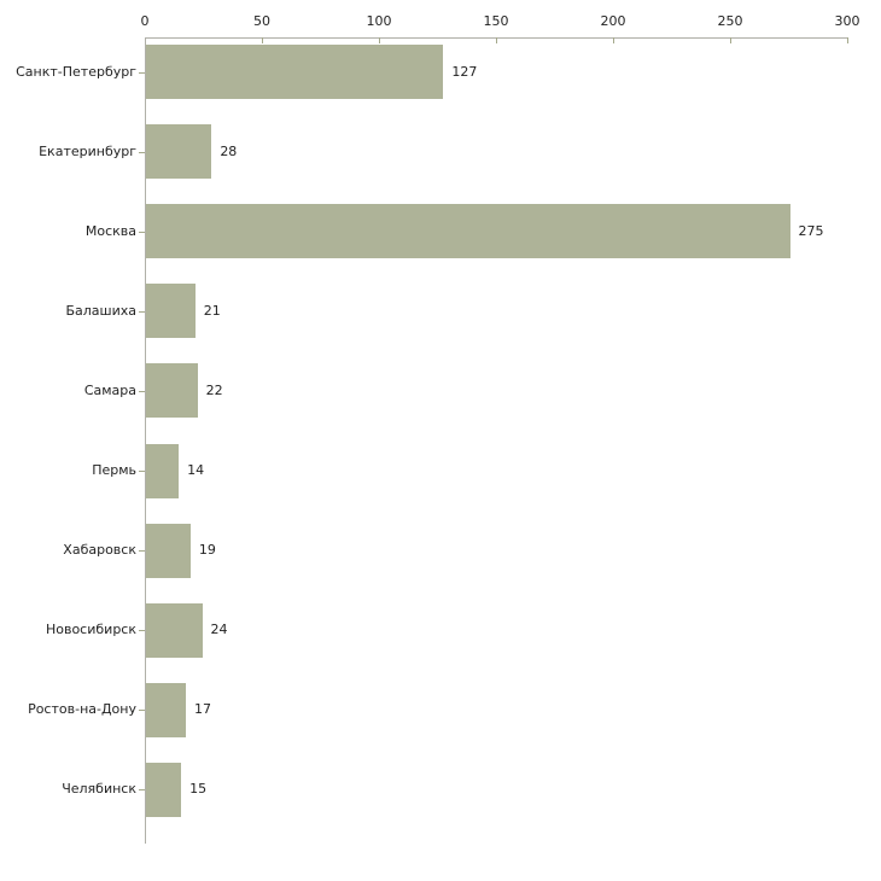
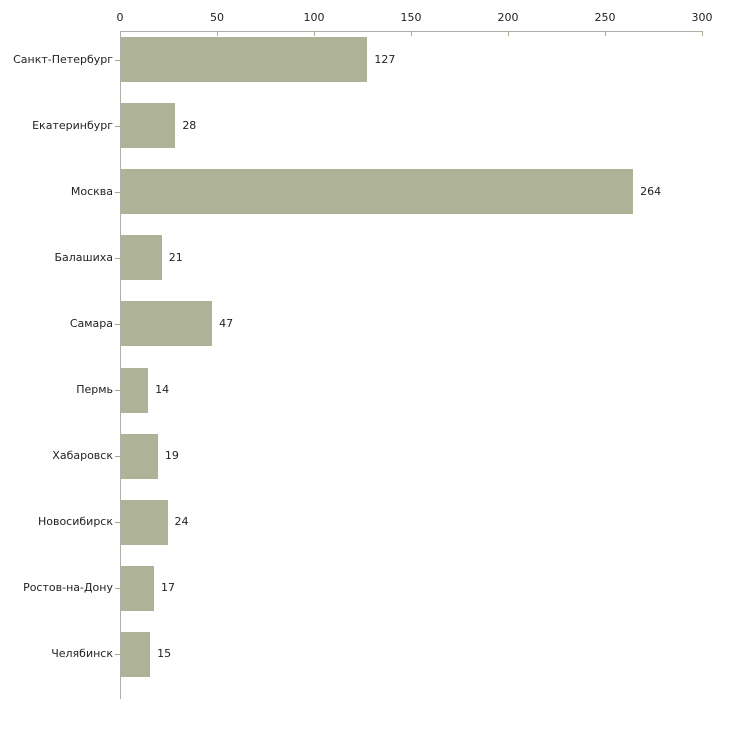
Москва: 275 -> 264
Самара: 22 -> 47
